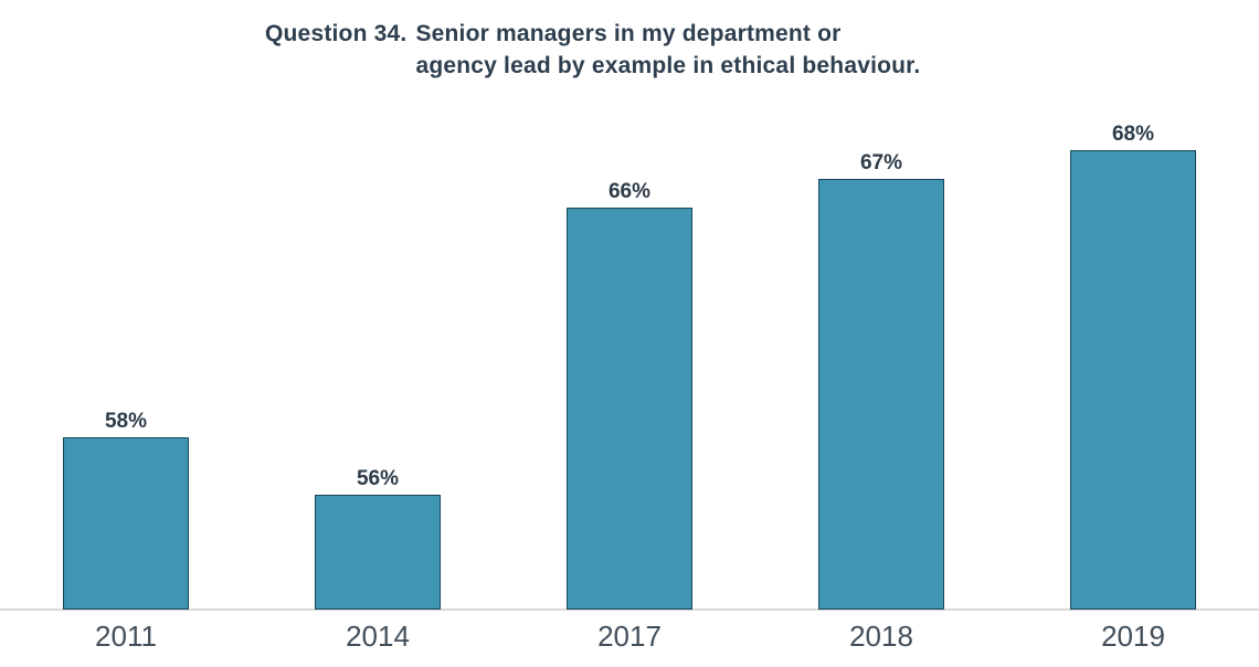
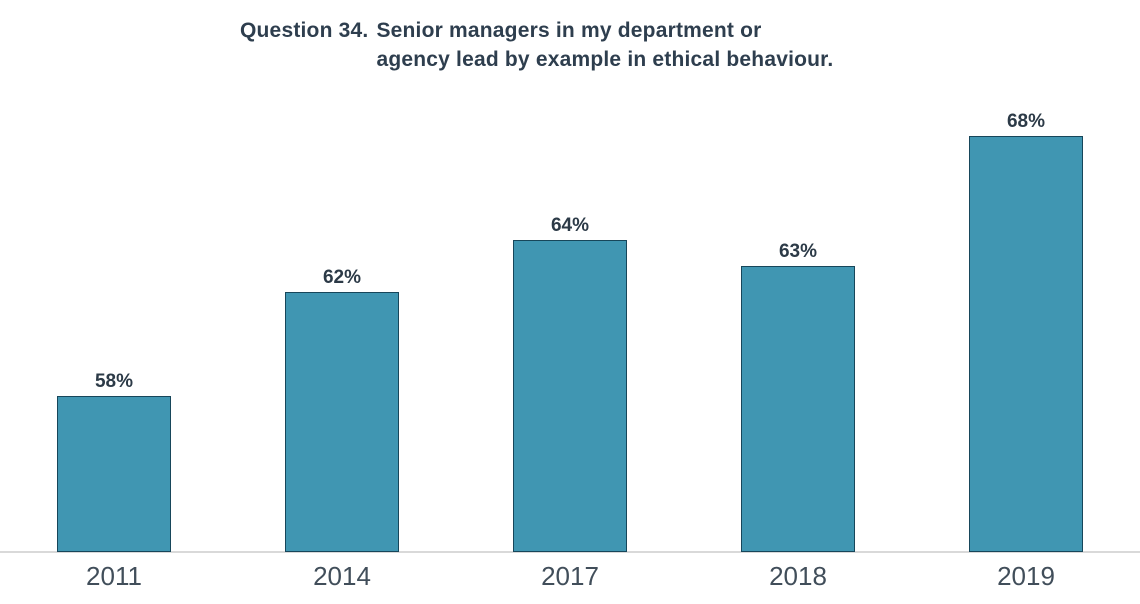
2014: 56% -> 62%
2017: 66% -> 64%
2018: 67% -> 63%
